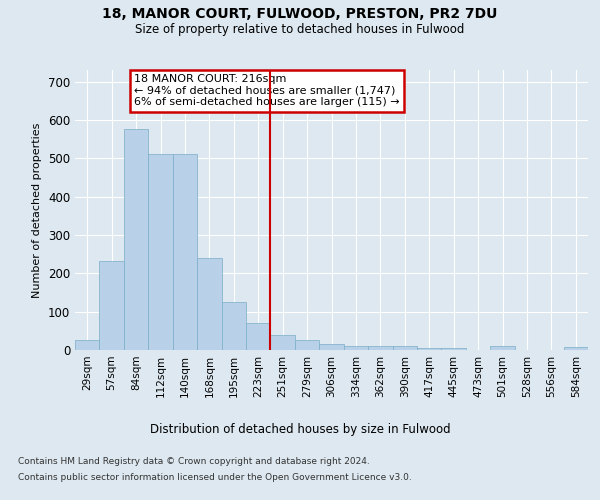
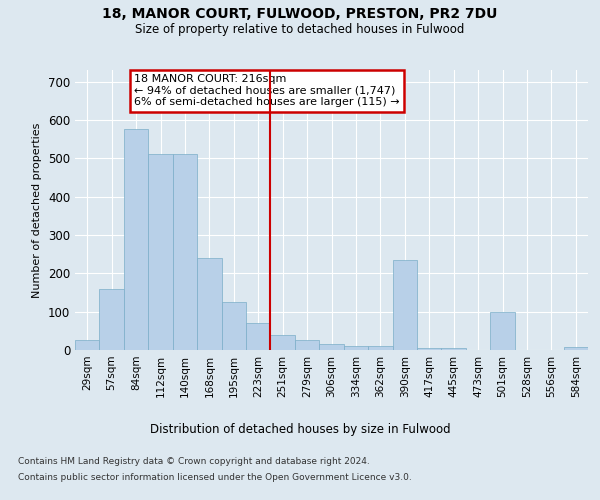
57sqm: 232 -> 160
390sqm: 10 -> 235
501sqm: 10 -> 100
